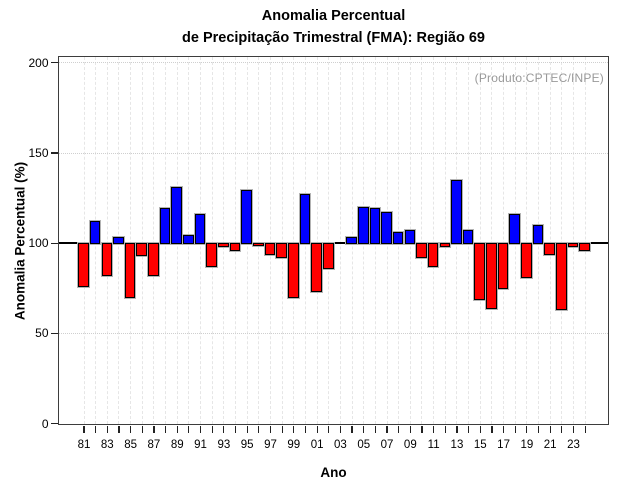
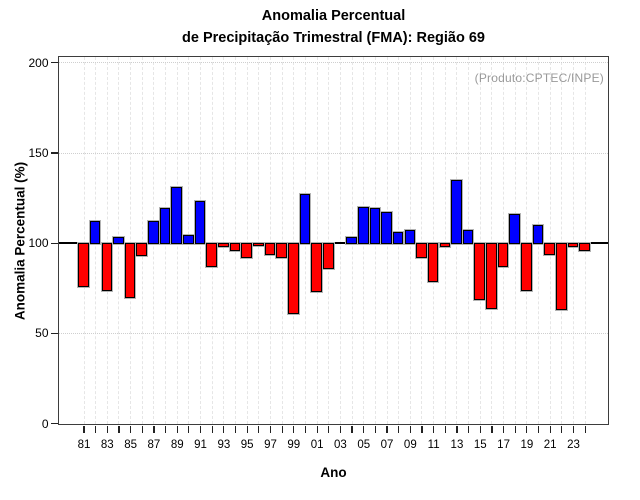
83: 82 -> 74
87: 82 -> 112
91: 116 -> 123
95: 129 -> 92
99: 70 -> 61
11: 87 -> 79
17: 75 -> 87
19: 81 -> 74
